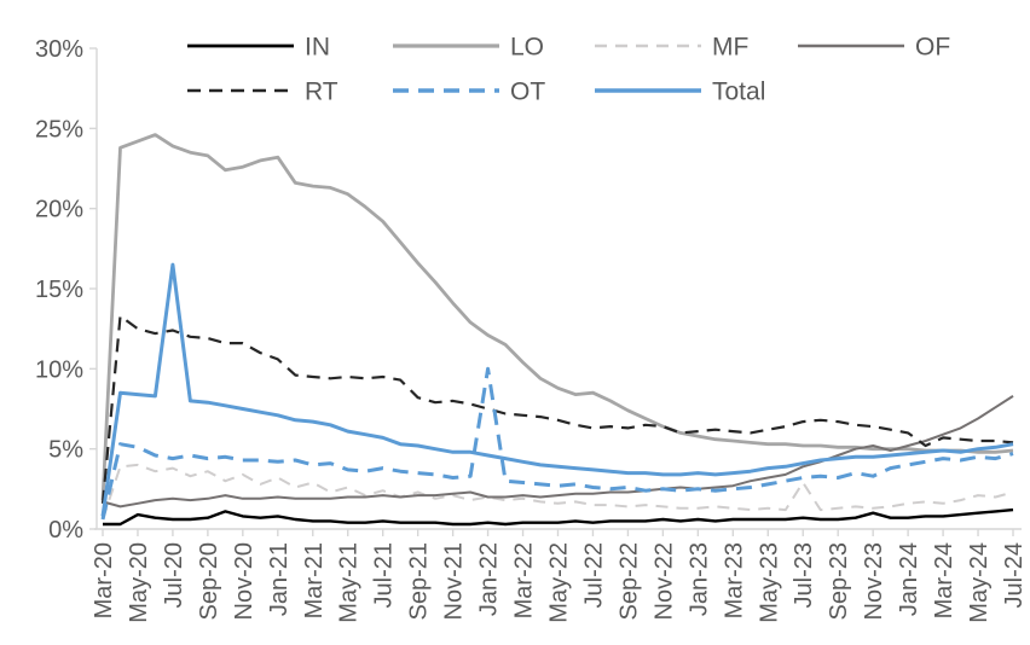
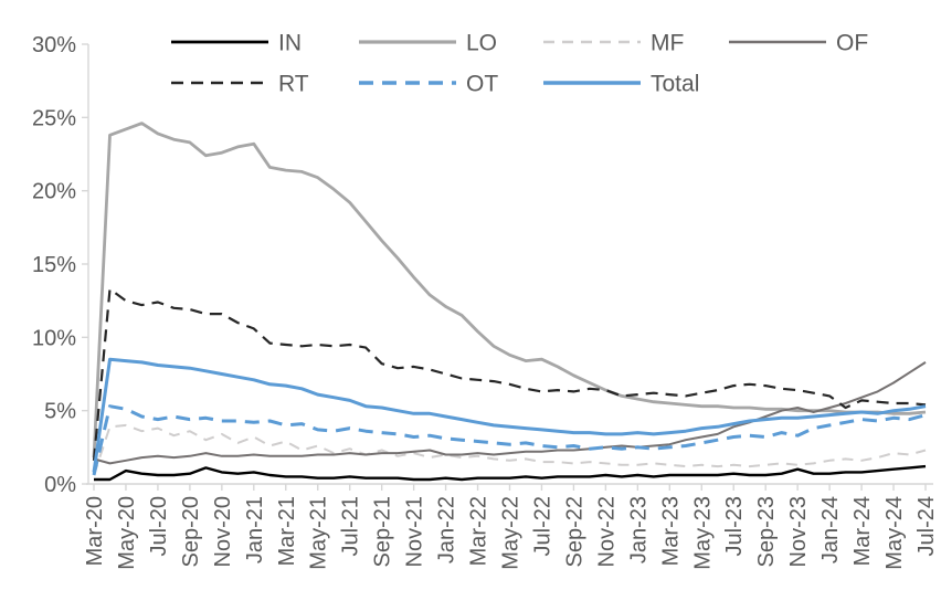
Total/Jul-20: 16.5% -> 8.1%
OT/Jan-22: 10.0% -> 3.1%
MF/Jul-23: 2.9% -> 1.3%
